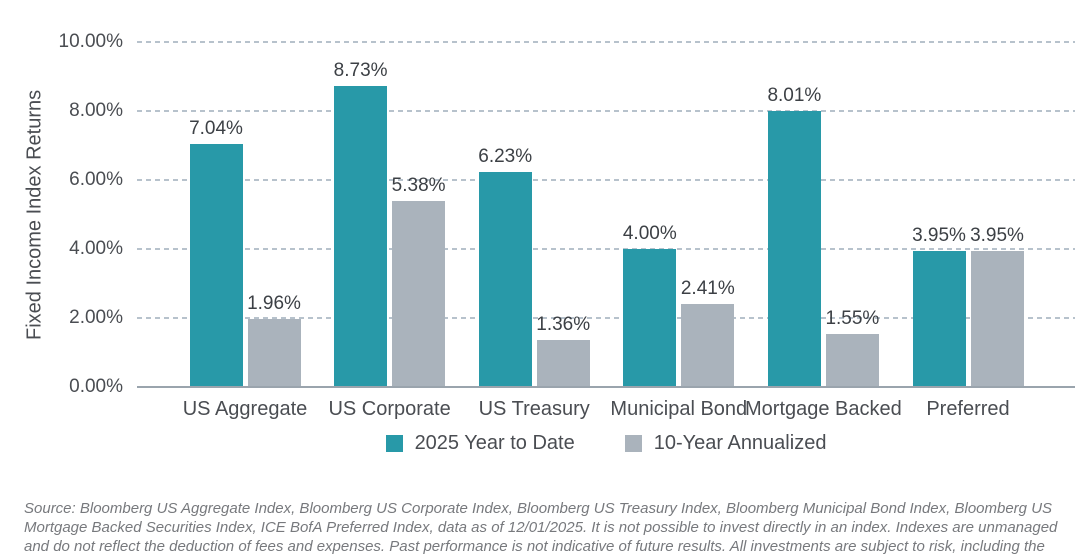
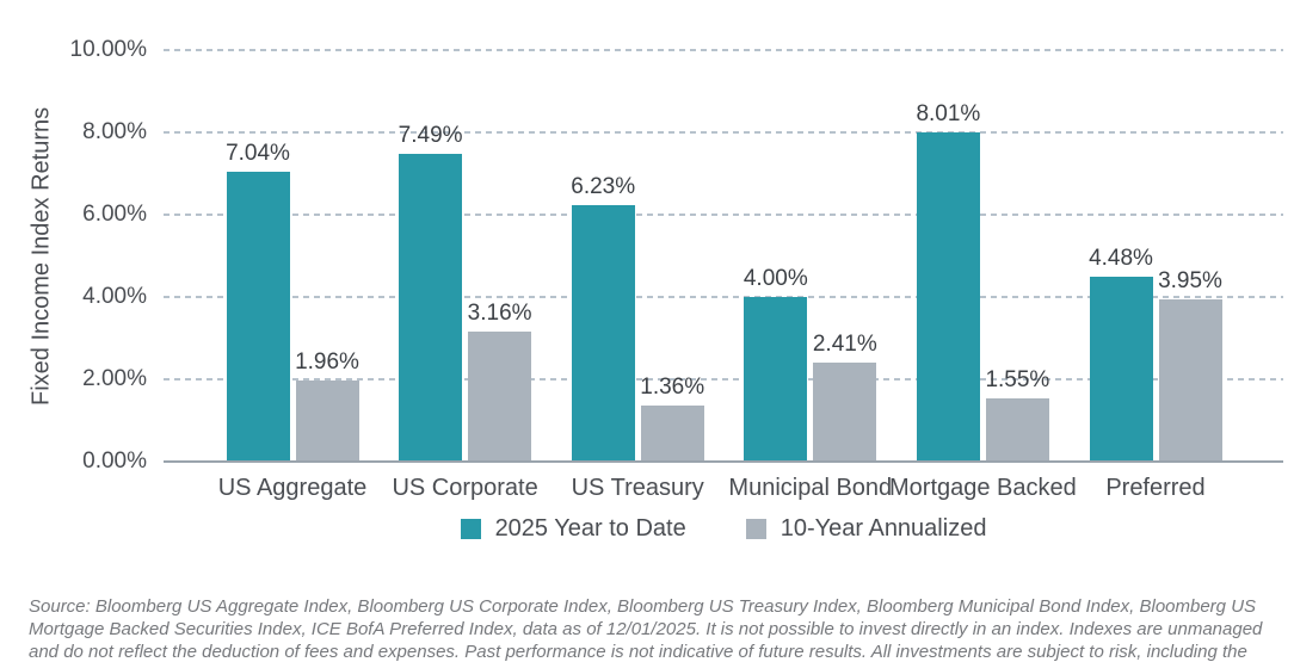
2025 Year to Date/US Corporate: 8.73% -> 7.49%
10-Year Annualized/US Corporate: 5.38% -> 3.16%
2025 Year to Date/Preferred: 3.95% -> 4.48%
